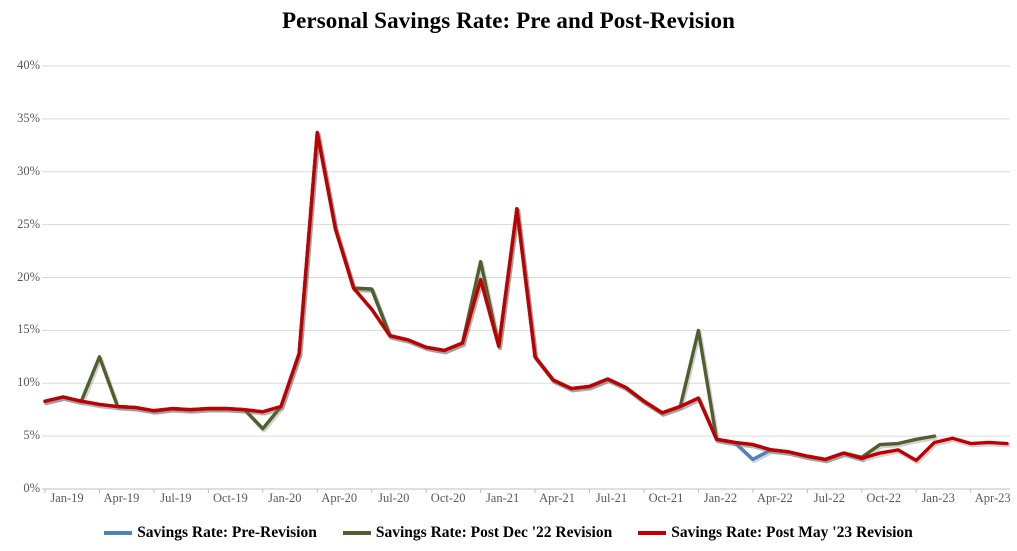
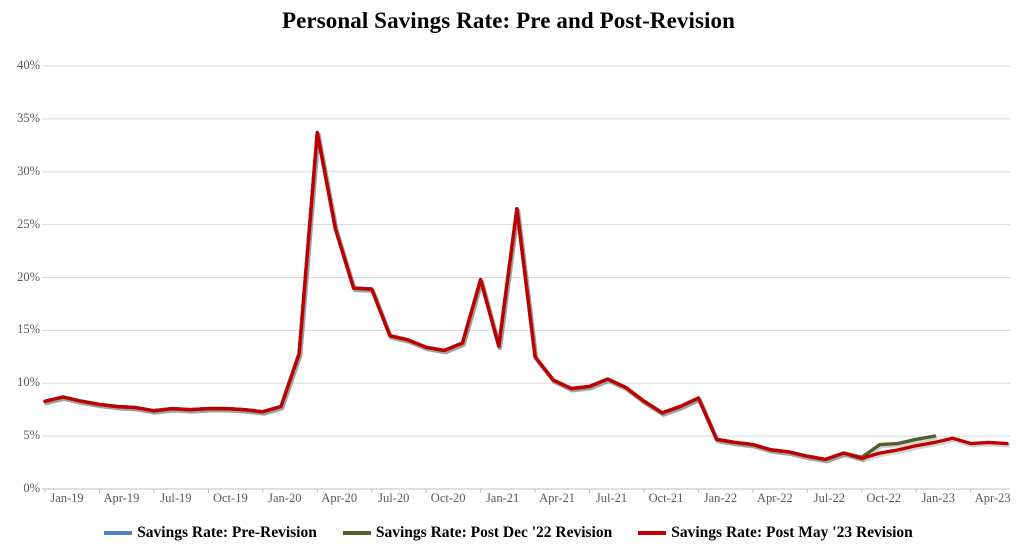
Savings Rate: Post Dec '22 Revision/Apr-19: 12.5% -> 8.0%
Savings Rate: Post Dec '22 Revision/Jan-20: 5.7% -> 7.3%
Savings Rate: Post May '23 Revision/Jul-20: 17.0% -> 18.9%
Savings Rate: Post Dec '22 Revision/Jan-21: 21.5% -> 19.8%
Savings Rate: Post Dec '22 Revision/Jan-22: 15.0% -> 8.6%
Savings Rate: Pre-Revision/Apr-22: 2.8% -> 4.2%
Savings Rate: Post May '23 Revision/Jan-23: 2.7% -> 4.1%
